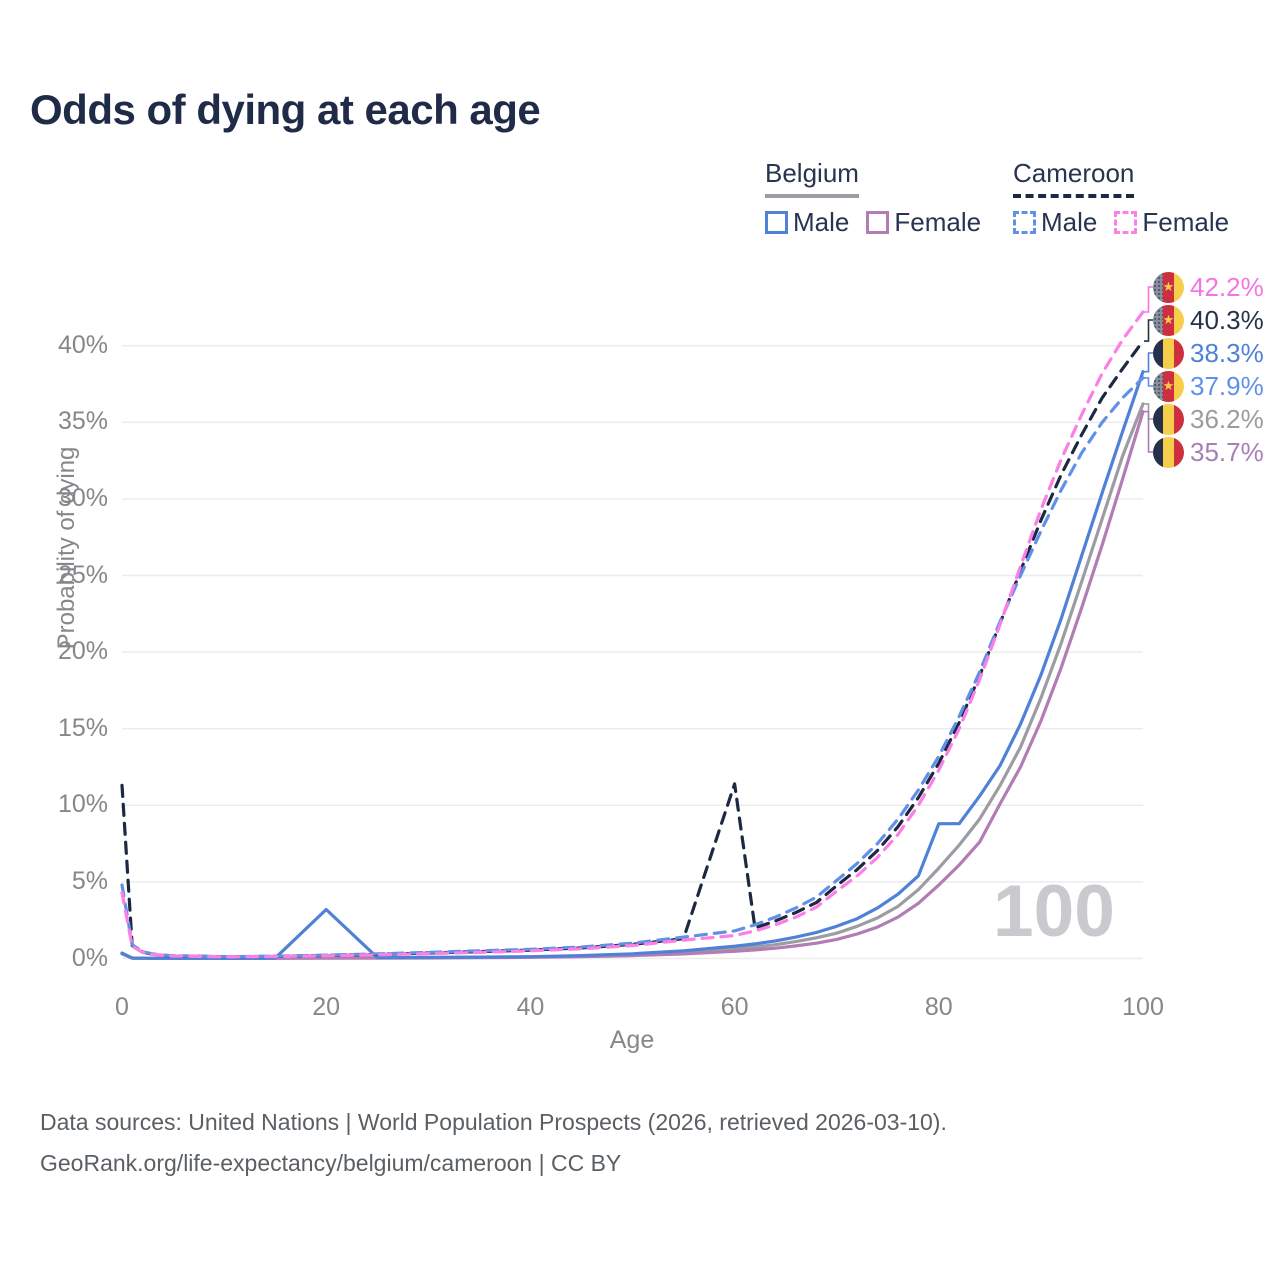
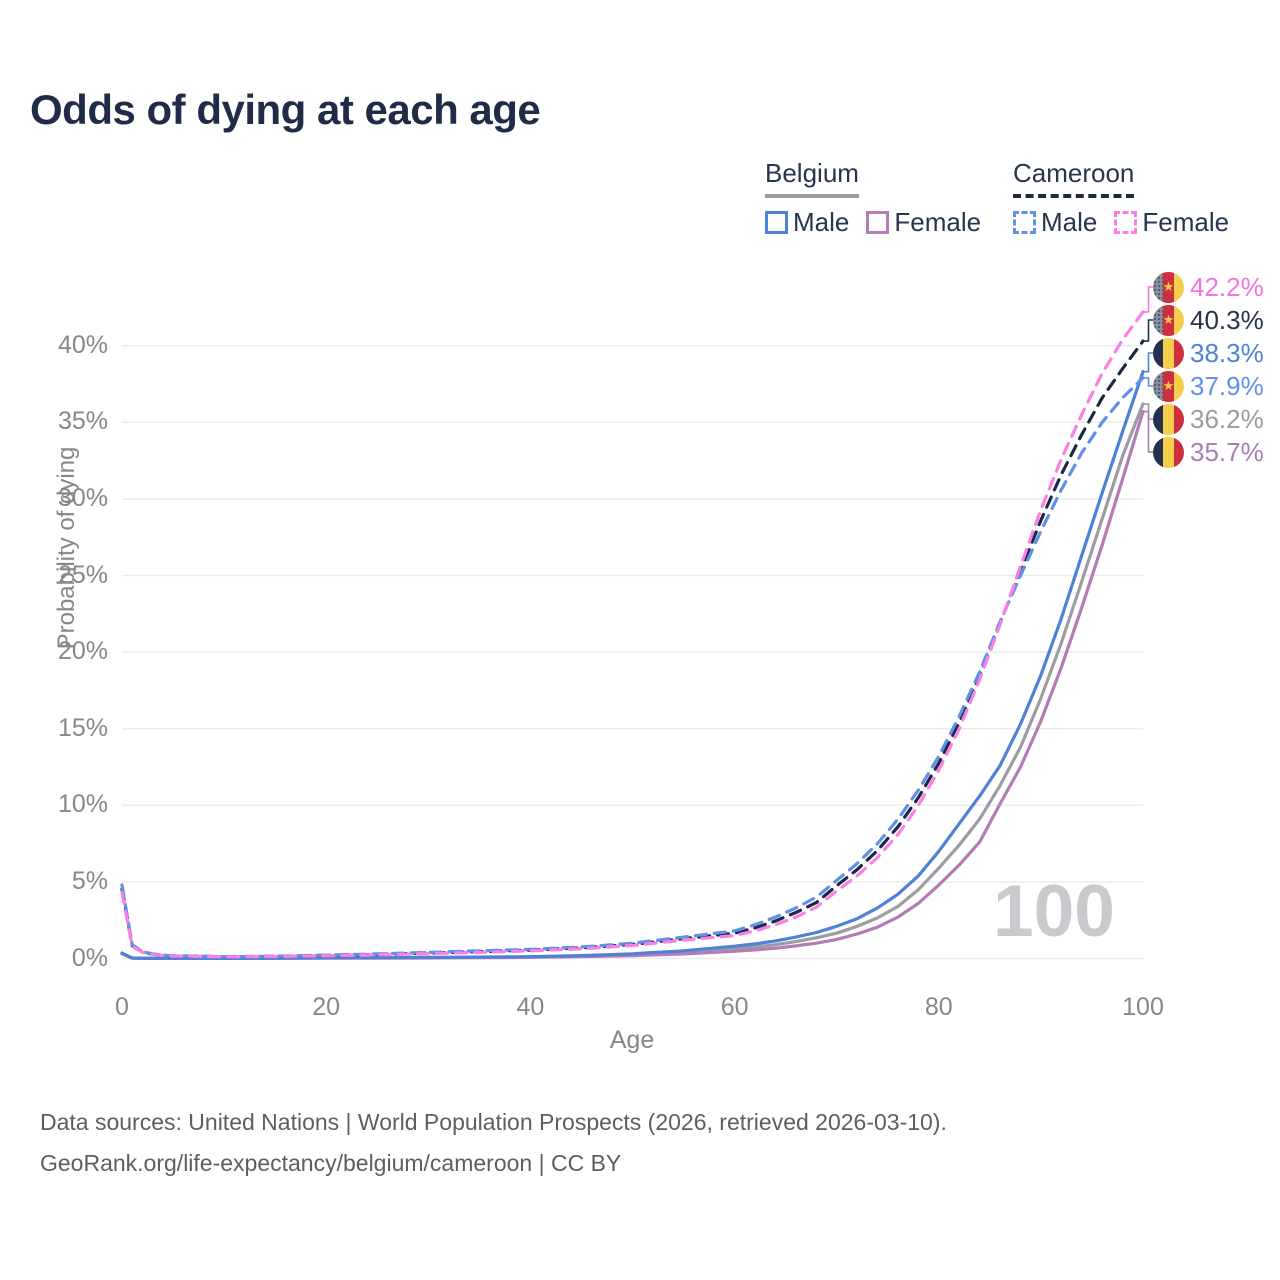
Cameroon/0: 11.3% -> 4.5%
Belgium Male/20: 3.2% -> 0.1%
Cameroon/60: 11.4% -> 1.6%
Belgium Male/80: 8.8% -> 7.0%
